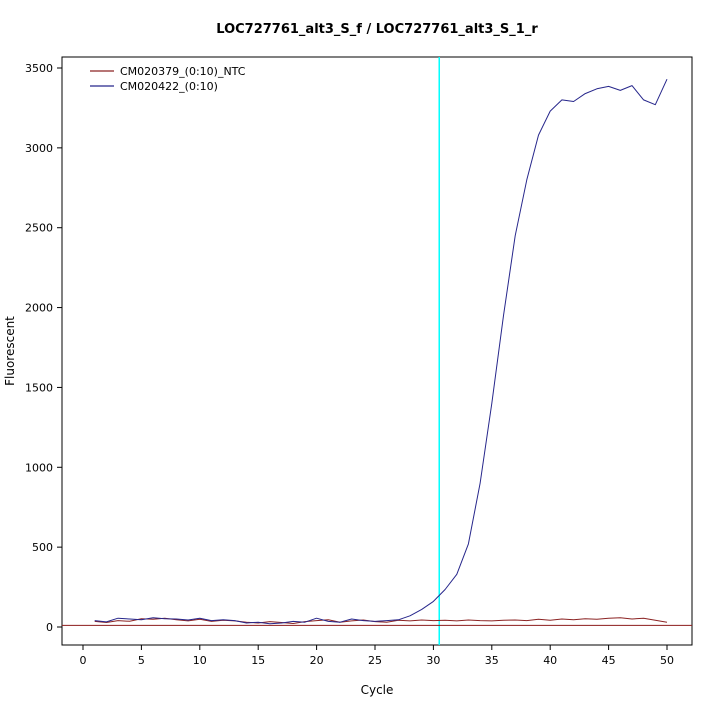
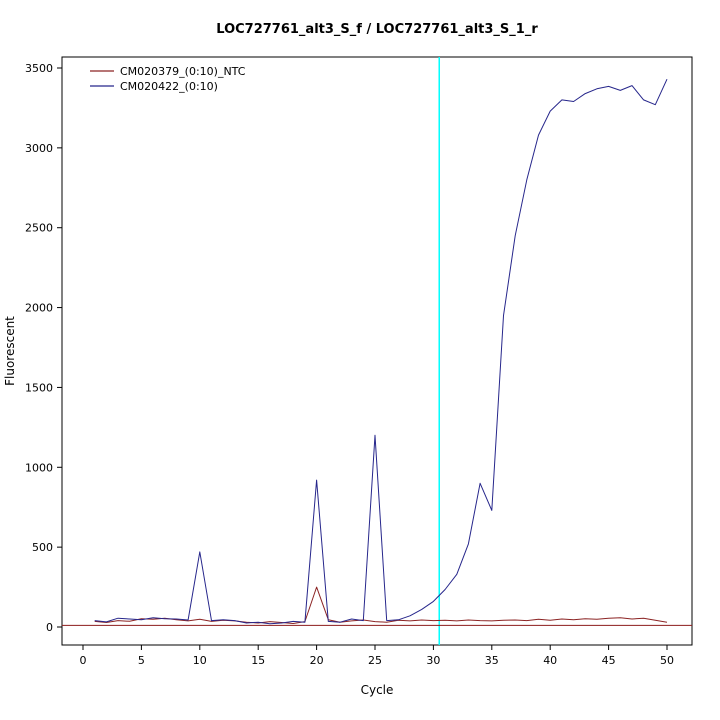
CM020422_(0:10)/10: 60 -> 470
CM020379_(0:10)_NTC/20: 40 -> 250
CM020422_(0:10)/20: 60 -> 920
CM020422_(0:10)/25: 40 -> 1200
CM020422_(0:10)/35: 1400 -> 730
